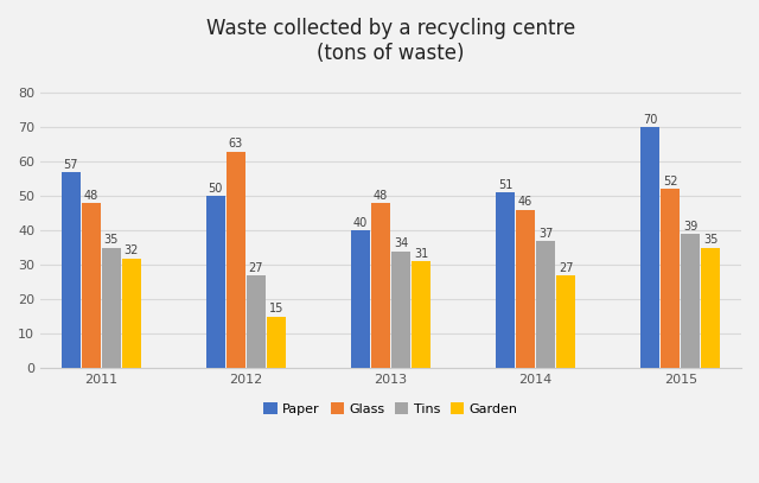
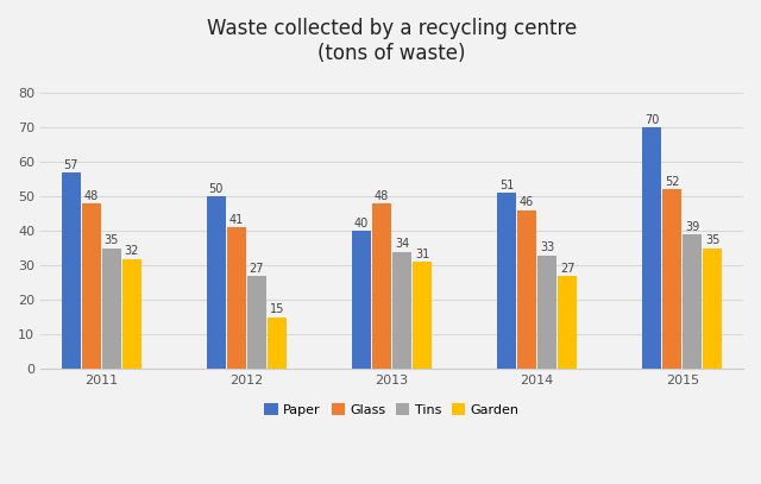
Glass/2012: 63 -> 41
Tins/2014: 37 -> 33
